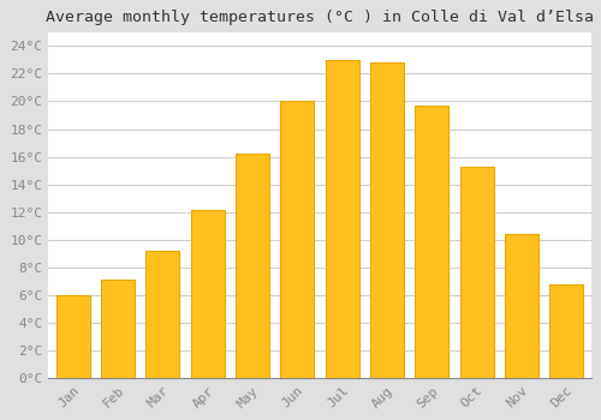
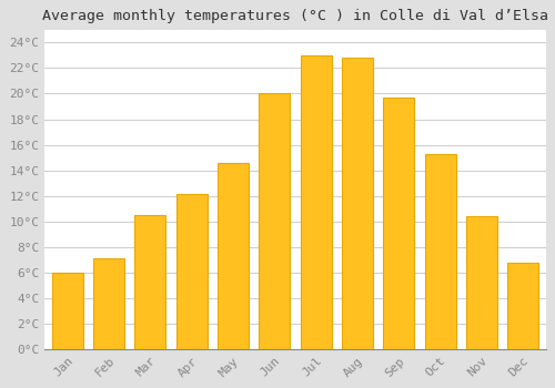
Mar: 9.2°C -> 10.5°C
May: 16.2°C -> 14.6°C
